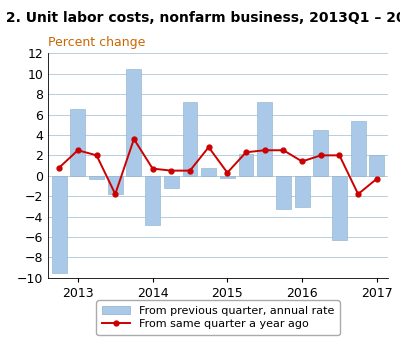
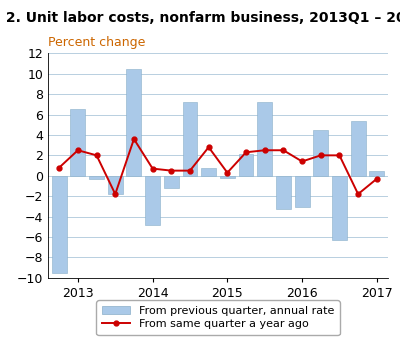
From previous quarter, annual rate/2017: 2.0 -> 0.5
